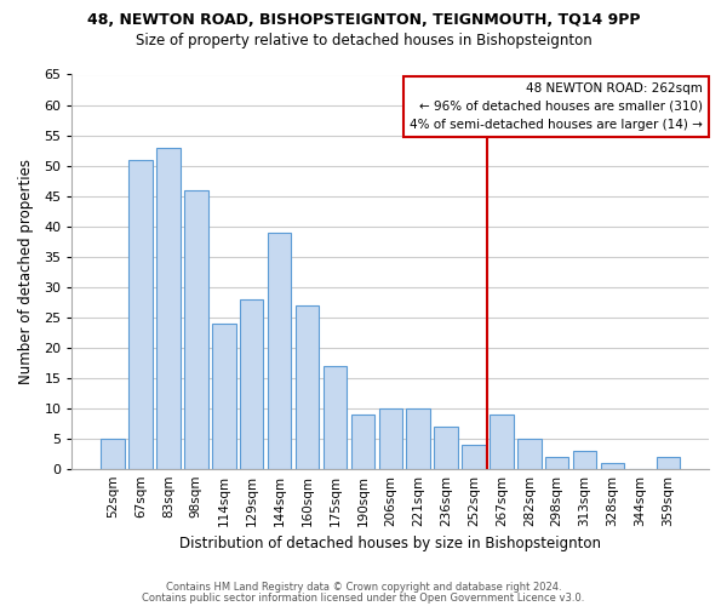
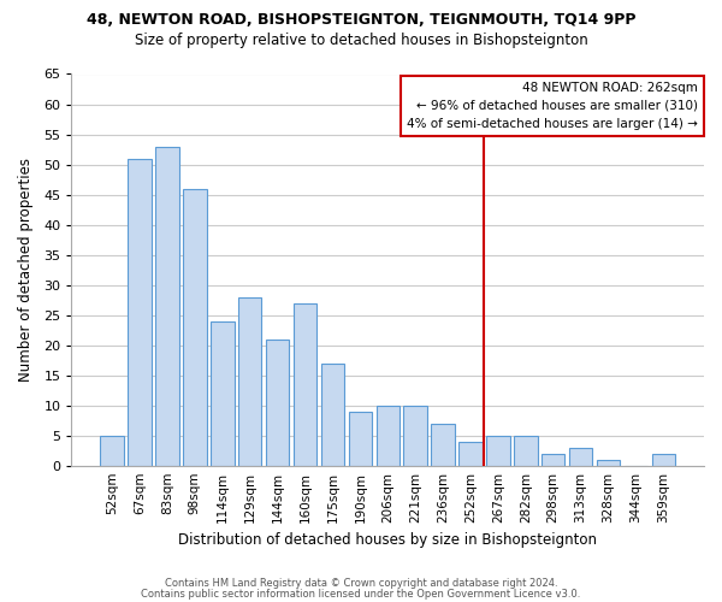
144sqm: 39 -> 21
267sqm: 9 -> 5
